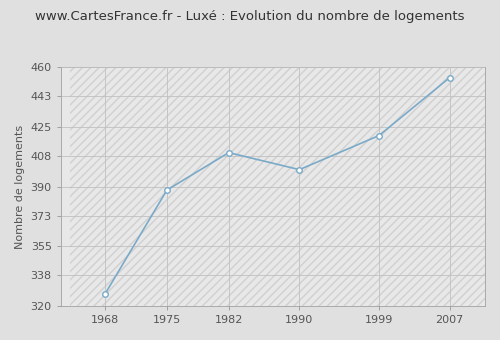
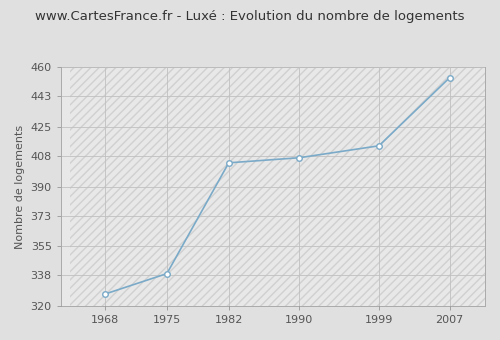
1975: 388 -> 339
1982: 410 -> 404
1990: 400 -> 407
1999: 420 -> 414
